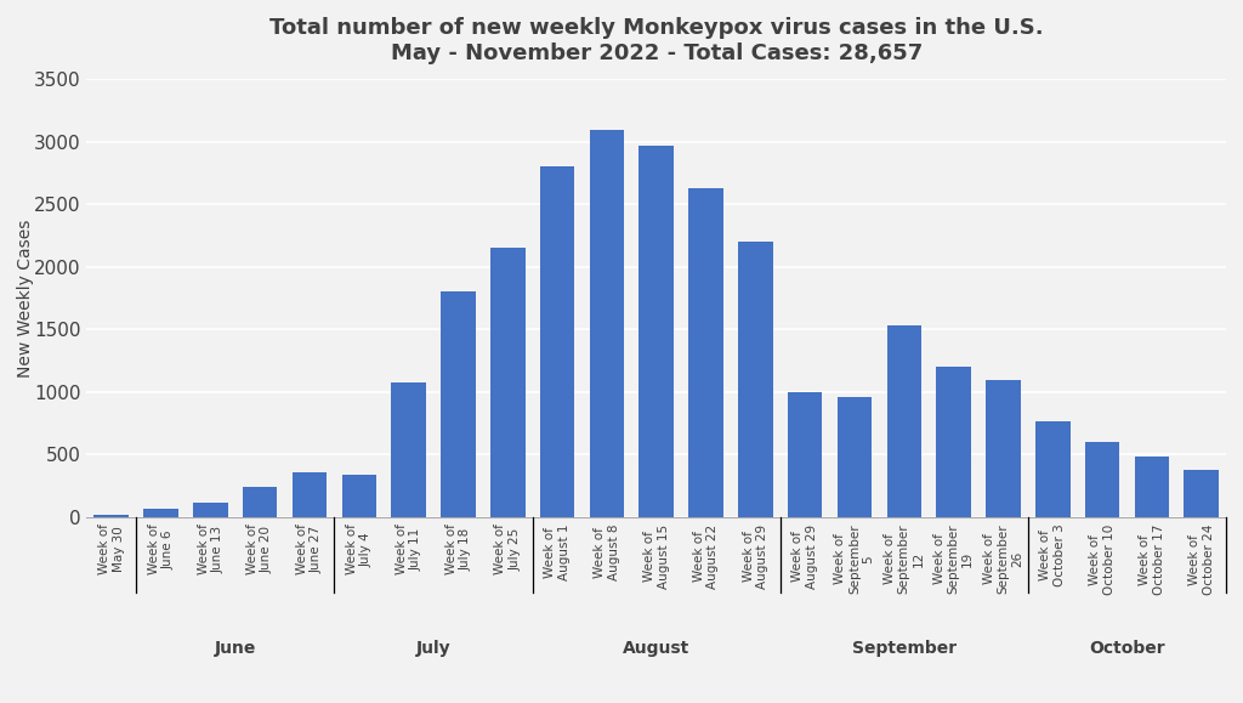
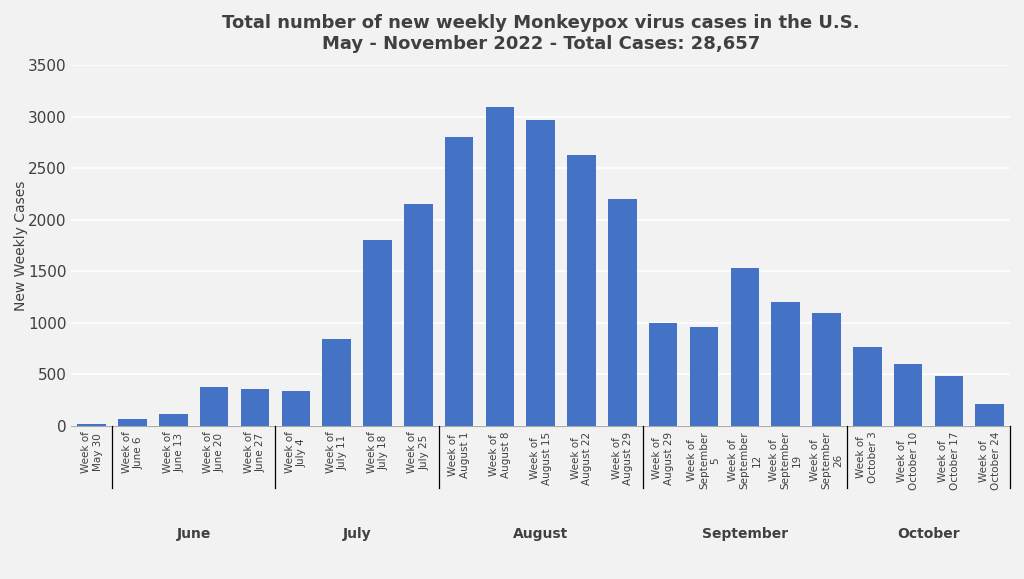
Week of June 20: 240 -> 380
Week of July 11: 1080 -> 840
Week of October 24: 380 -> 210
